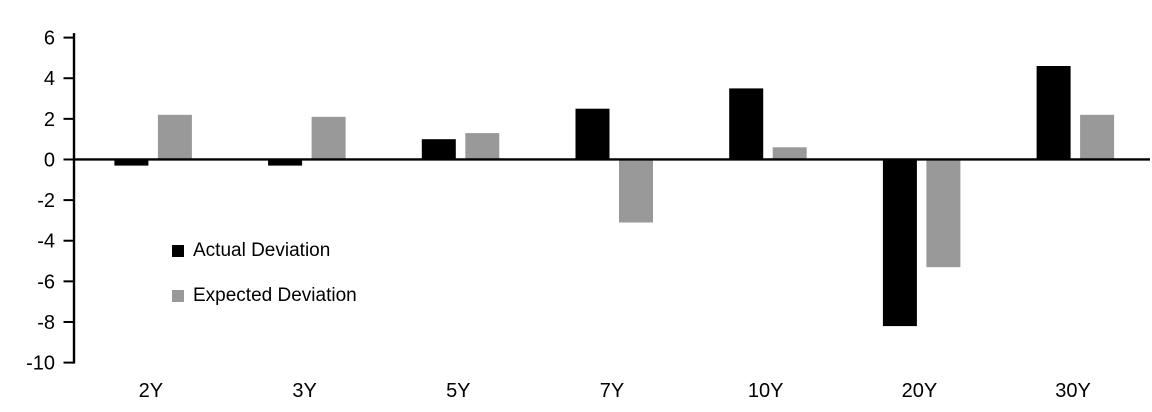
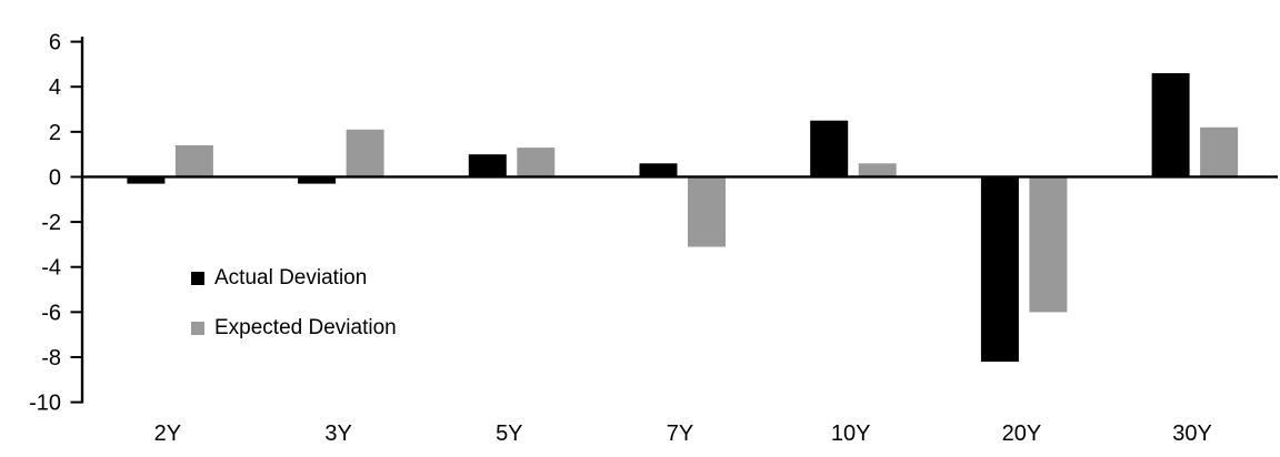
Expected Deviation/2Y: 2.2 -> 1.4
Actual Deviation/7Y: 2.5 -> 0.6
Actual Deviation/10Y: 3.5 -> 2.5
Expected Deviation/20Y: -5.3 -> -6.0
